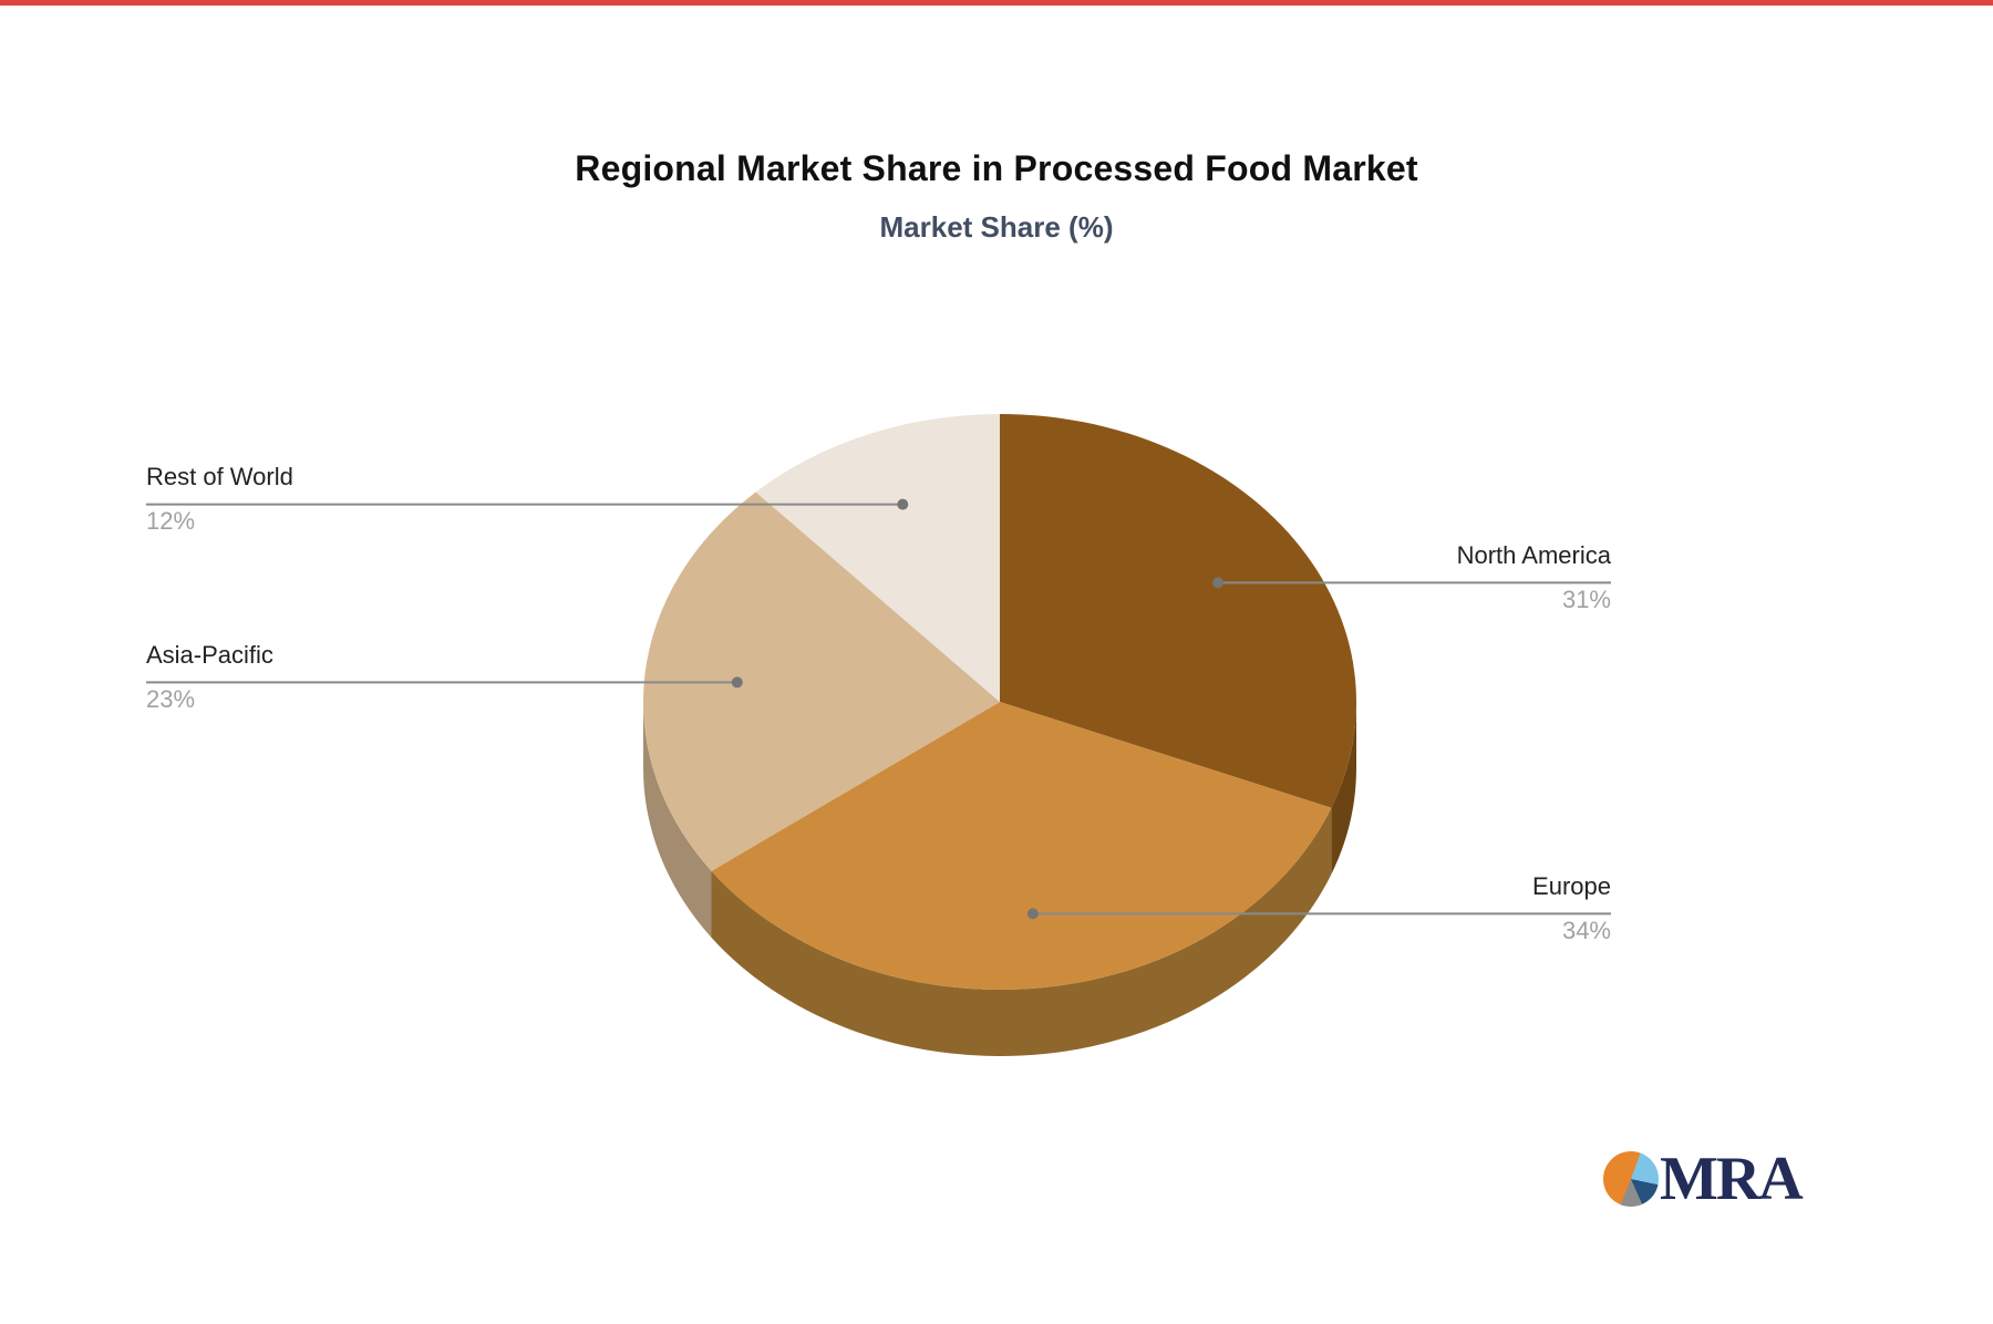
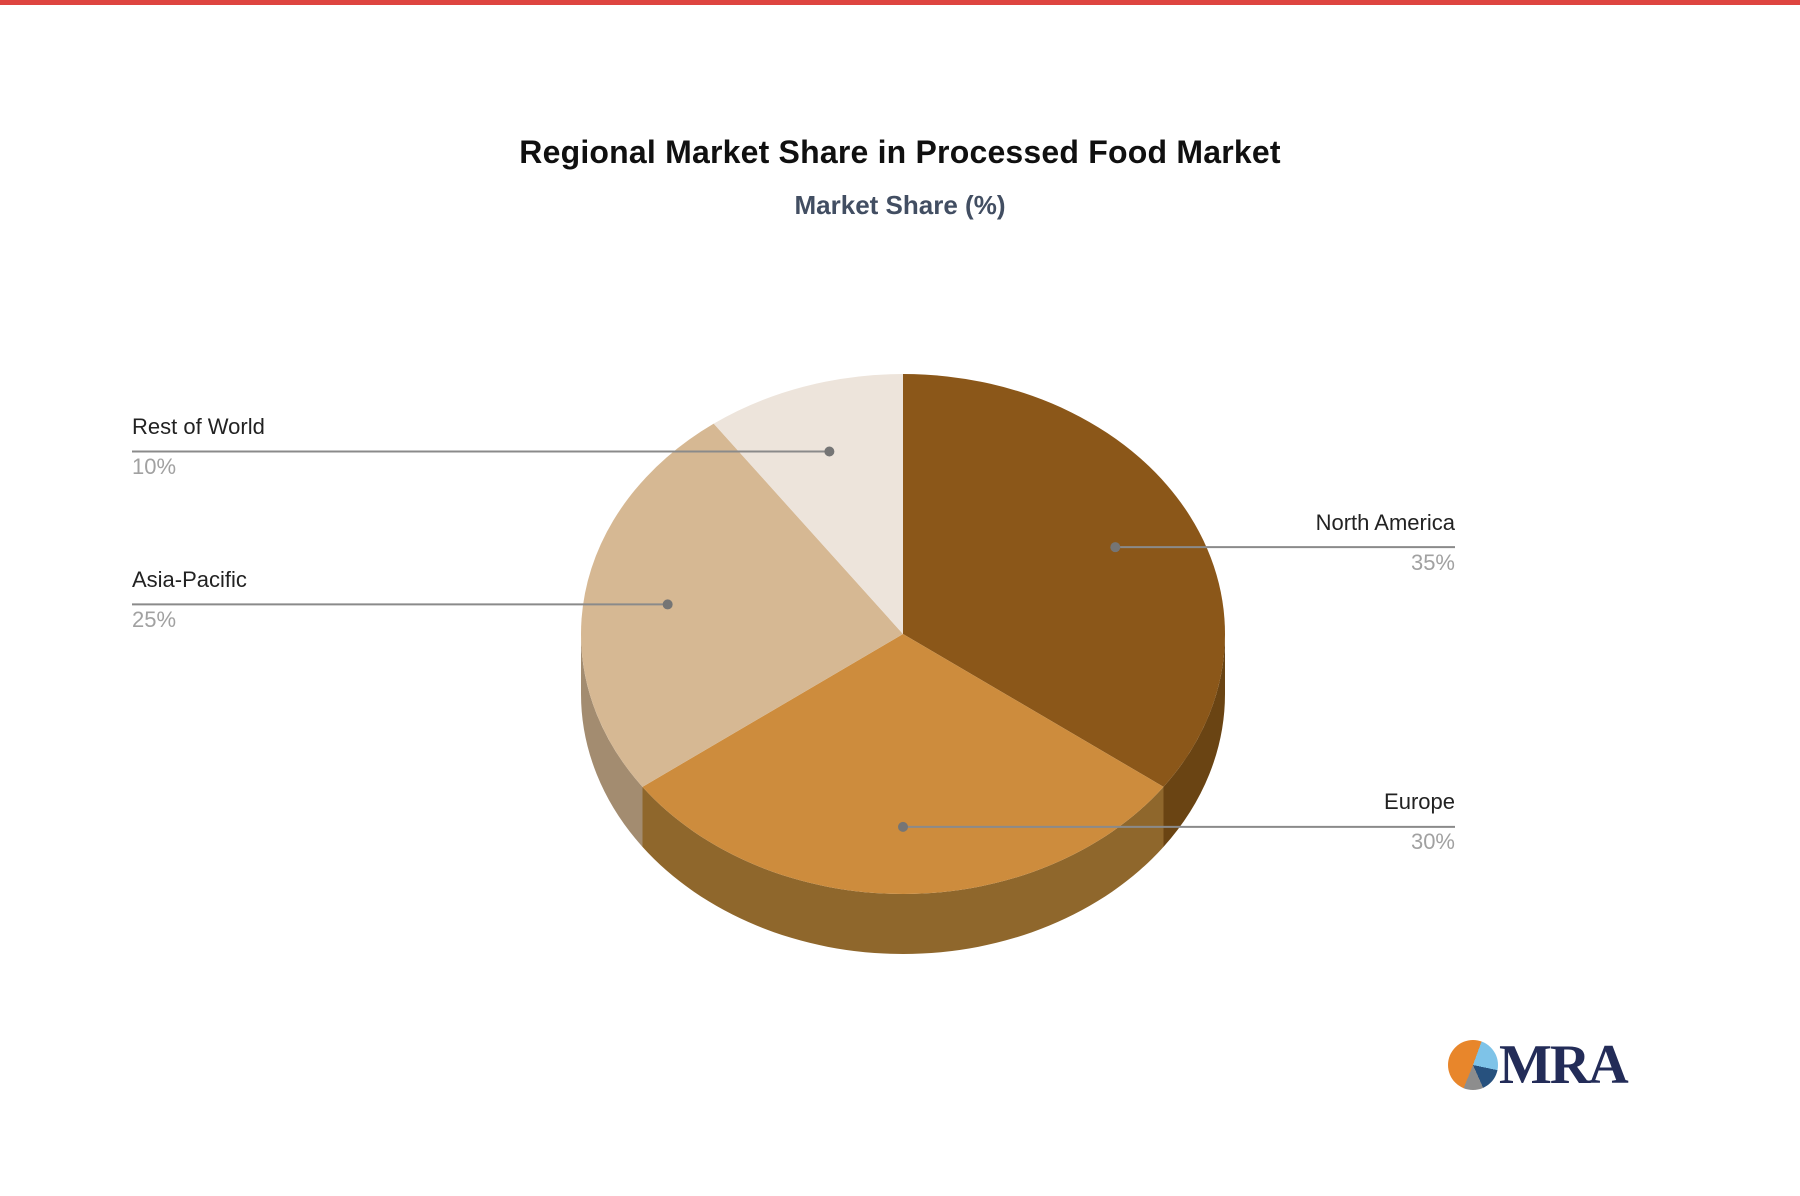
North America: 31% -> 35%
Europe: 34% -> 30%
Asia-Pacific: 23% -> 25%
Rest of World: 12% -> 10%
